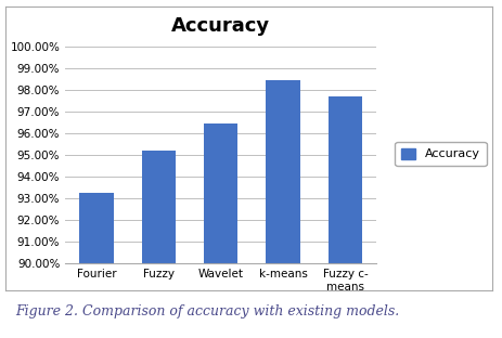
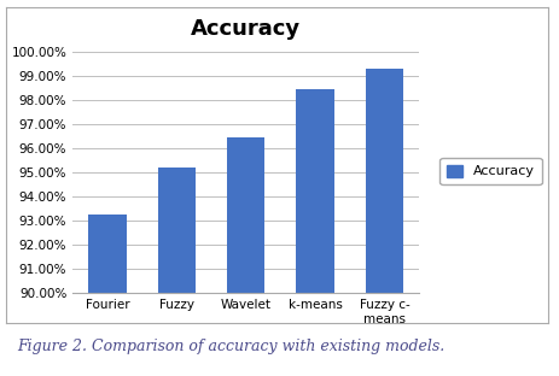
Fuzzy c- means: 97.70% -> 99.30%
